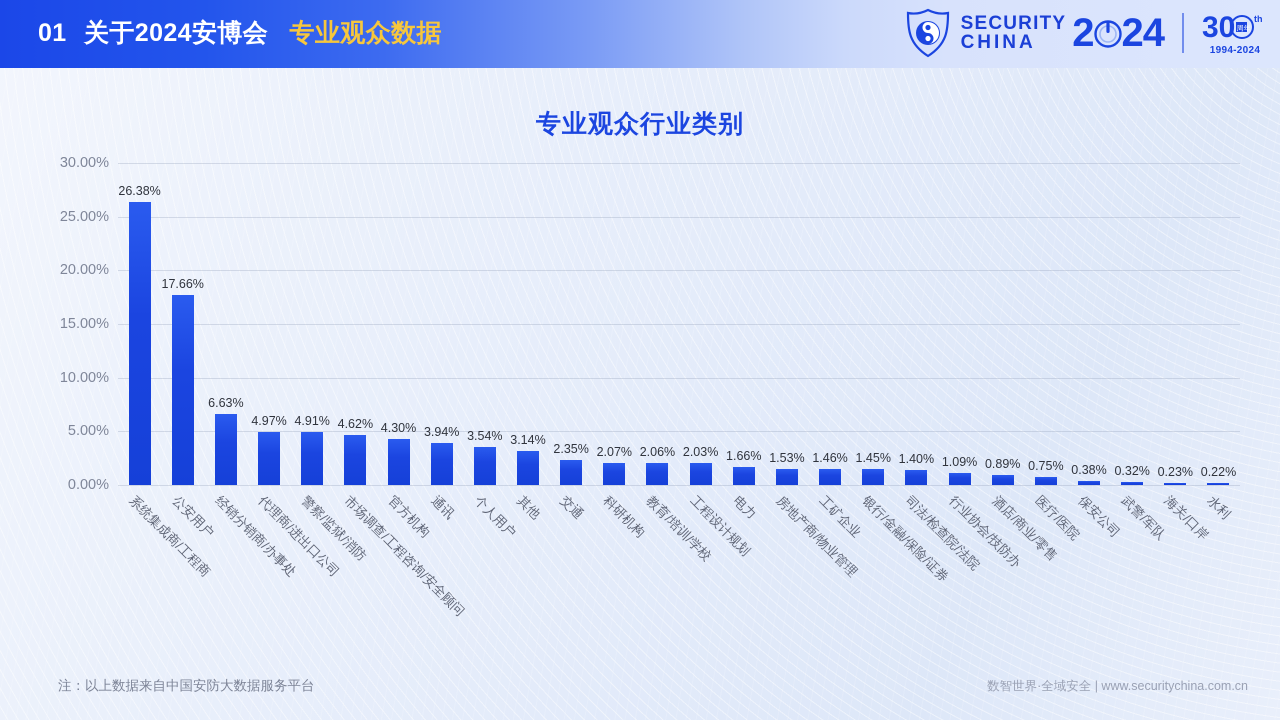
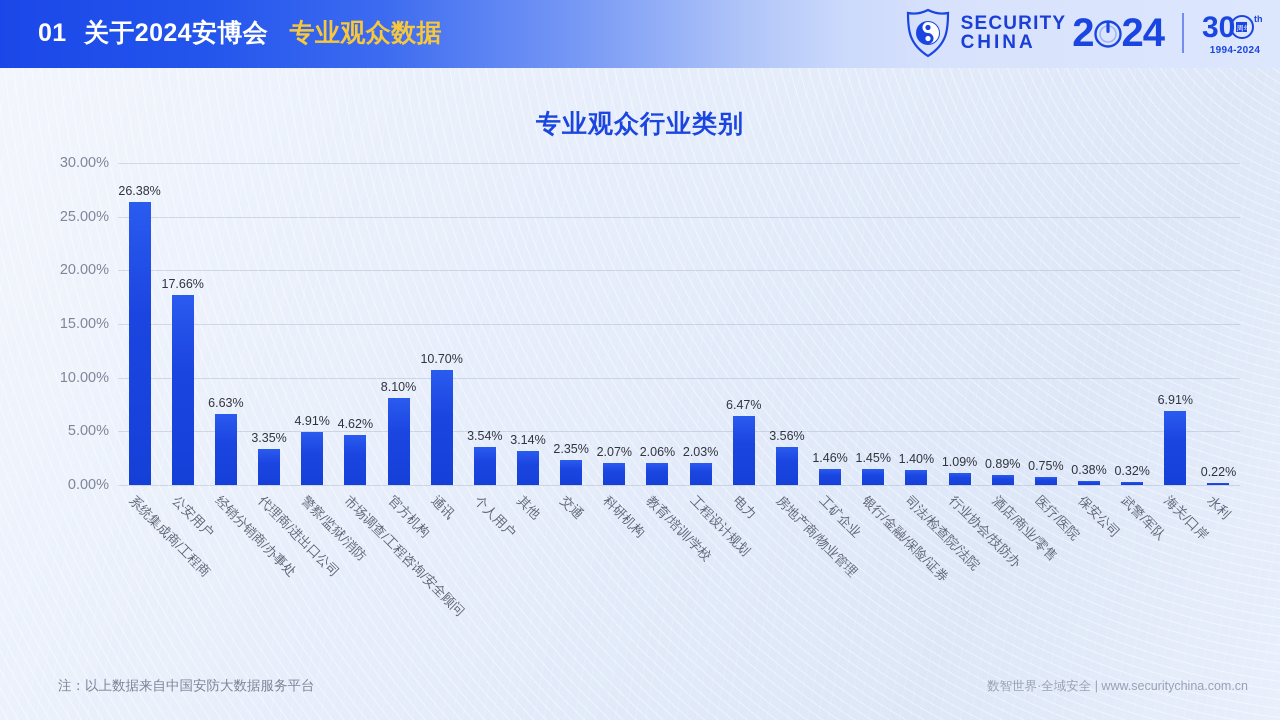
代理商/进出口公司: 4.97% -> 3.35%
官方机构: 4.30% -> 8.10%
通讯: 3.94% -> 10.70%
电力: 1.66% -> 6.47%
房地产商/物业管理: 1.53% -> 3.56%
海关/口岸: 0.23% -> 6.91%
